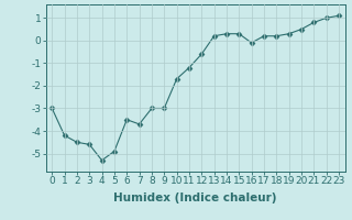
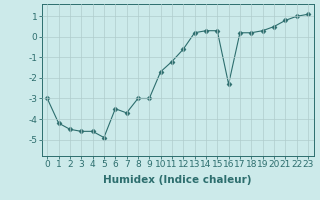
4: -5.3 -> -4.6
16: -0.1 -> -2.3
